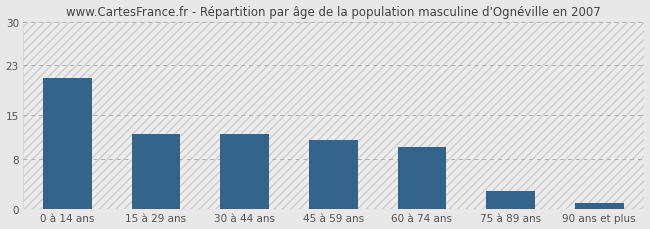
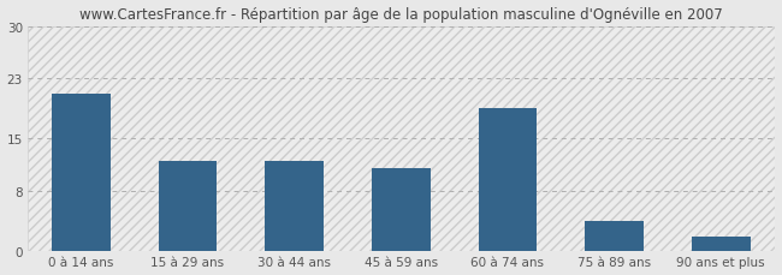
60 à 74 ans: 10 -> 19
75 à 89 ans: 3 -> 4
90 ans et plus: 1 -> 2
